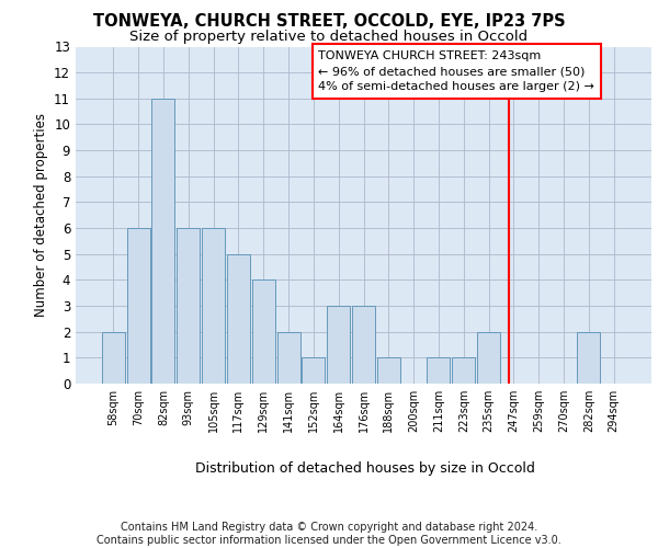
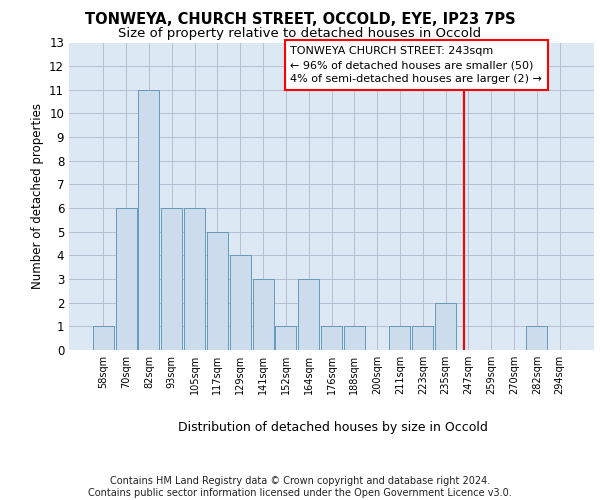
58sqm: 2 -> 1
141sqm: 2 -> 3
176sqm: 3 -> 1
282sqm: 2 -> 1
